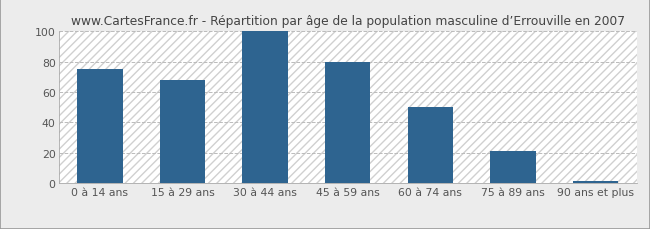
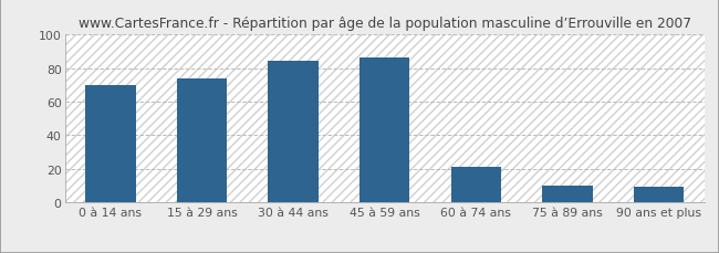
0 à 14 ans: 75 -> 70
15 à 29 ans: 68 -> 74
30 à 44 ans: 100 -> 84
45 à 59 ans: 80 -> 86
60 à 74 ans: 50 -> 21
75 à 89 ans: 21 -> 10
90 ans et plus: 1 -> 9
